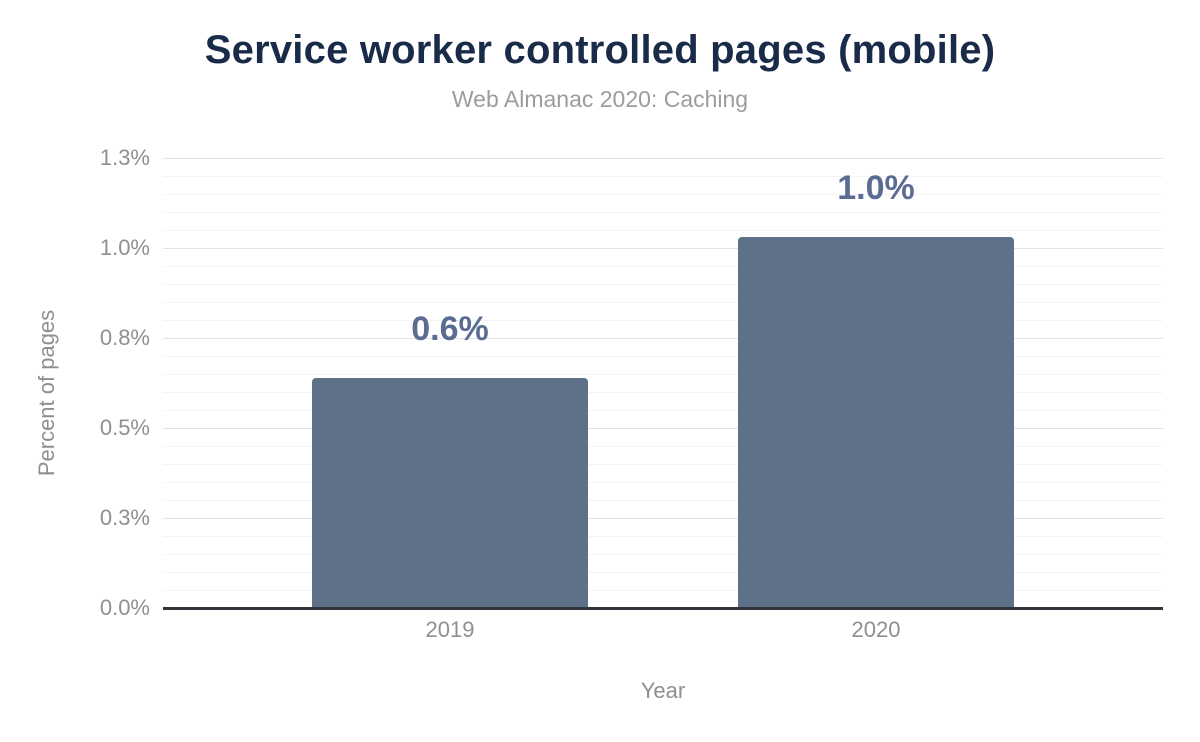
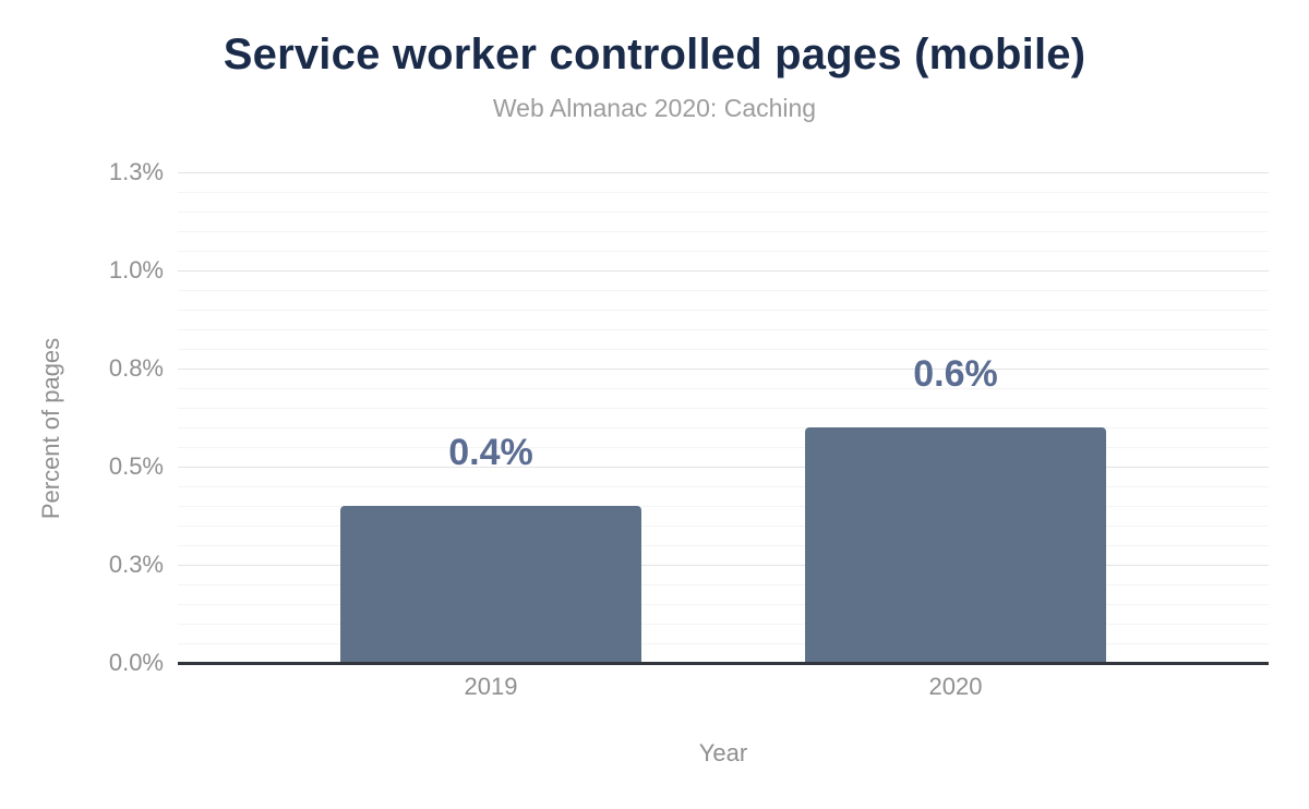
2019: 0.6% -> 0.4%
2020: 1.0% -> 0.6%
